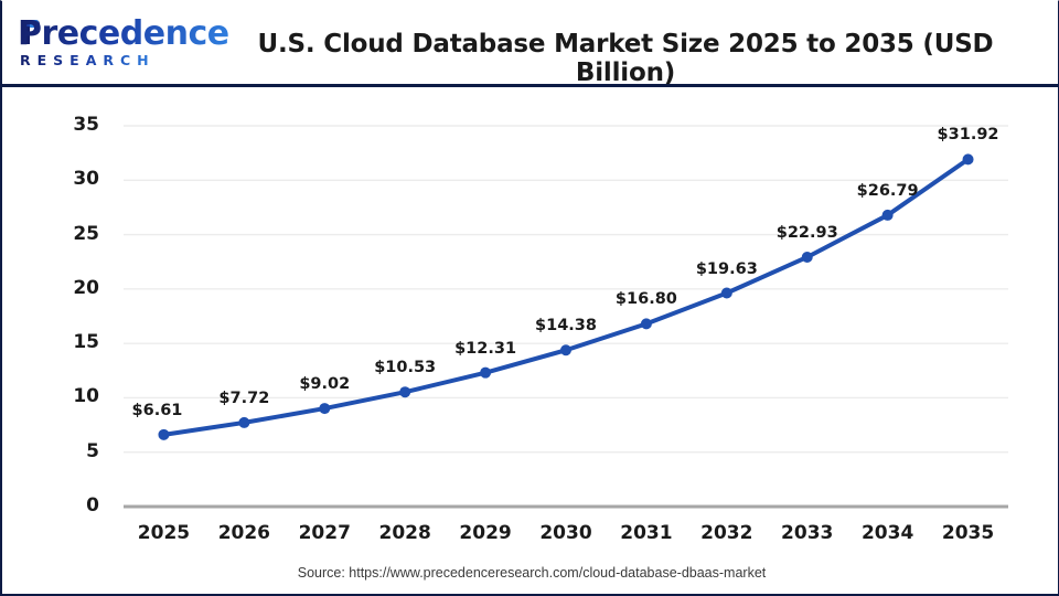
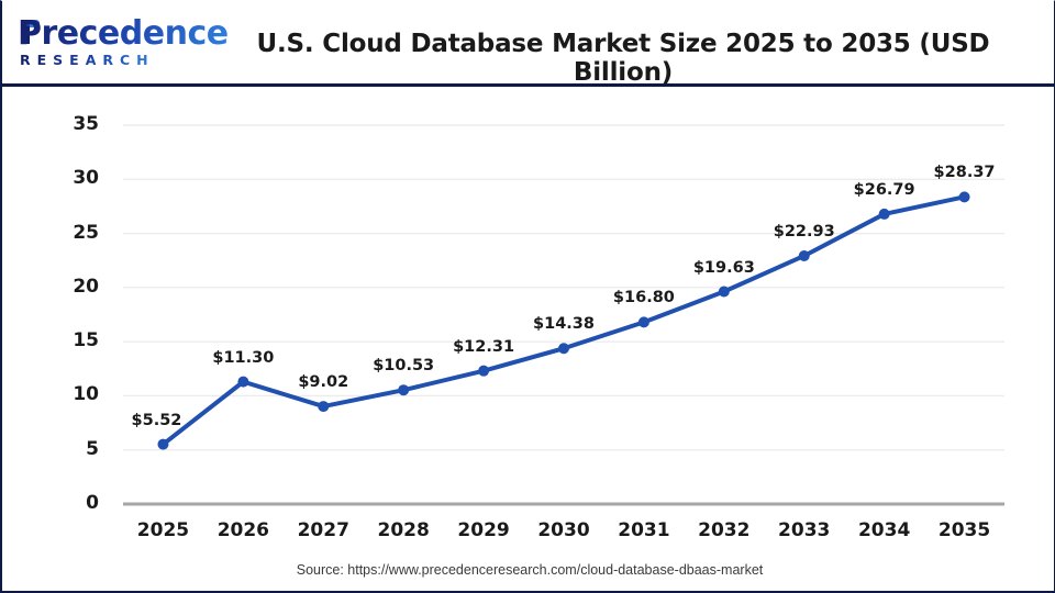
2025: $6.61 -> $5.52
2026: $7.72 -> $11.30
2035: $31.92 -> $28.37
